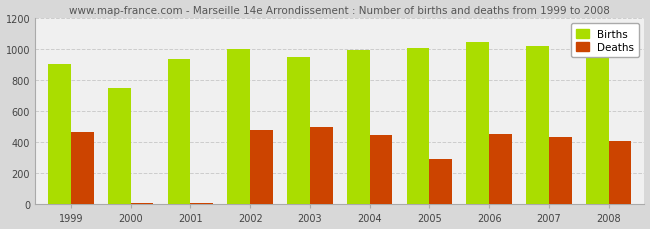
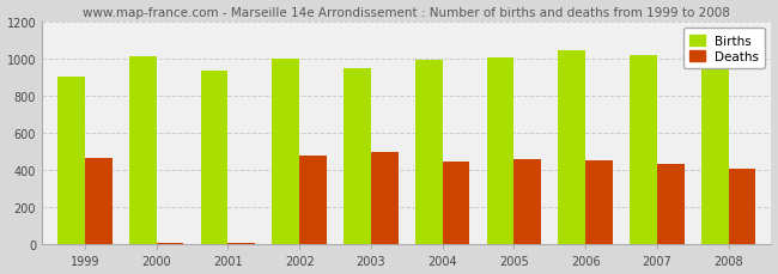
Births/2000: 750 -> 1020
Deaths/2005: 290 -> 460
